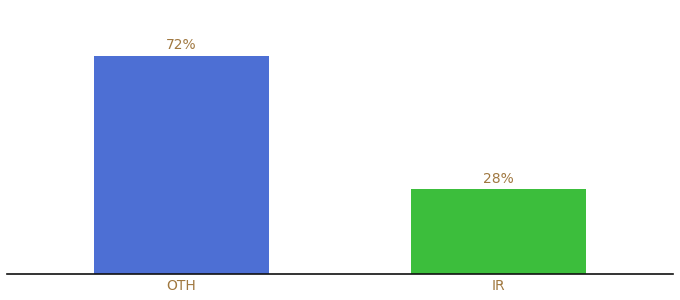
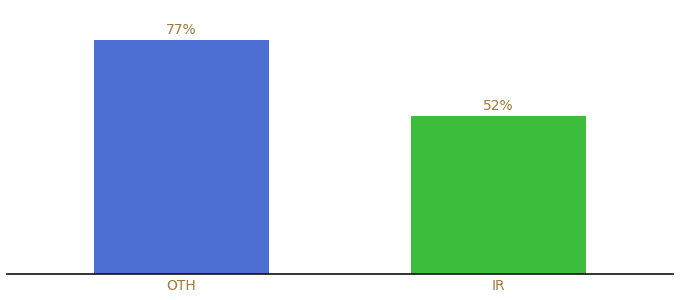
OTH: 72% -> 77%
IR: 28% -> 52%
